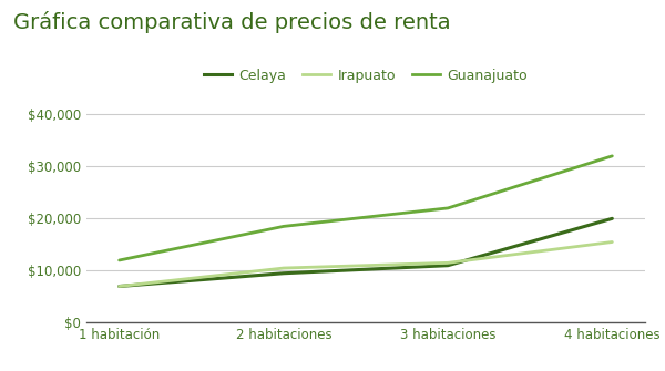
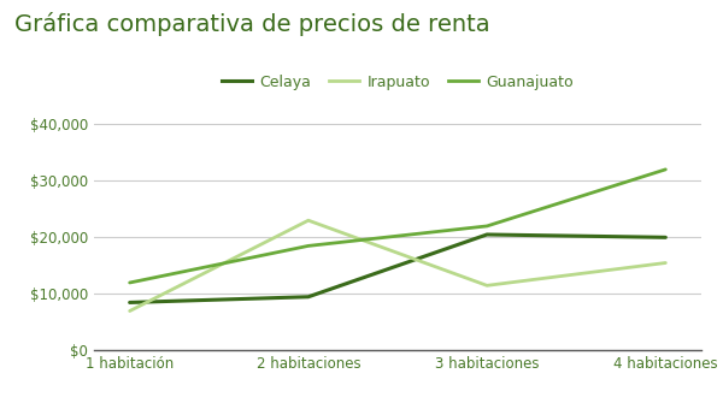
Celaya/1 habitación: $7,000 -> $8,500
Irapuato/2 habitaciones: $10,500 -> $23,000
Celaya/3 habitaciones: $11,000 -> $20,500
